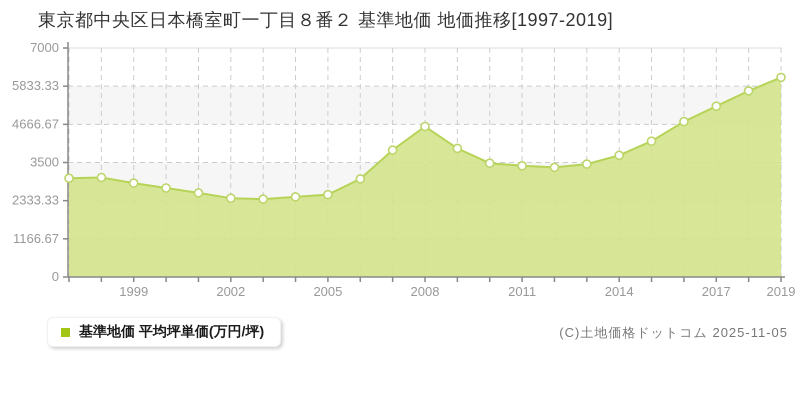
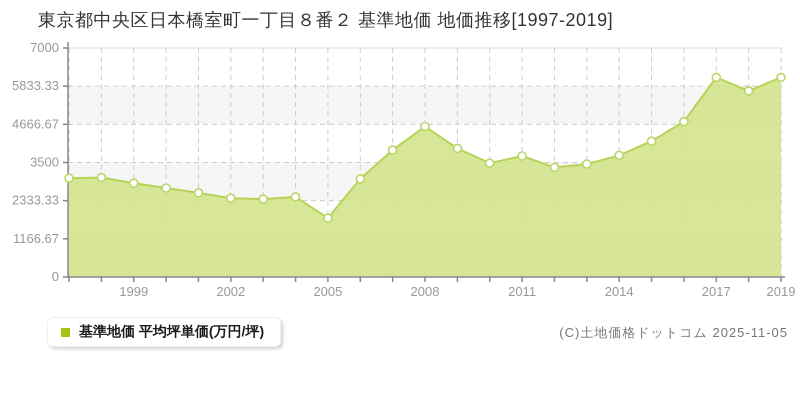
2005: 2500 -> 1800
2011: 3400 -> 3700
2017: 5200 -> 6100
